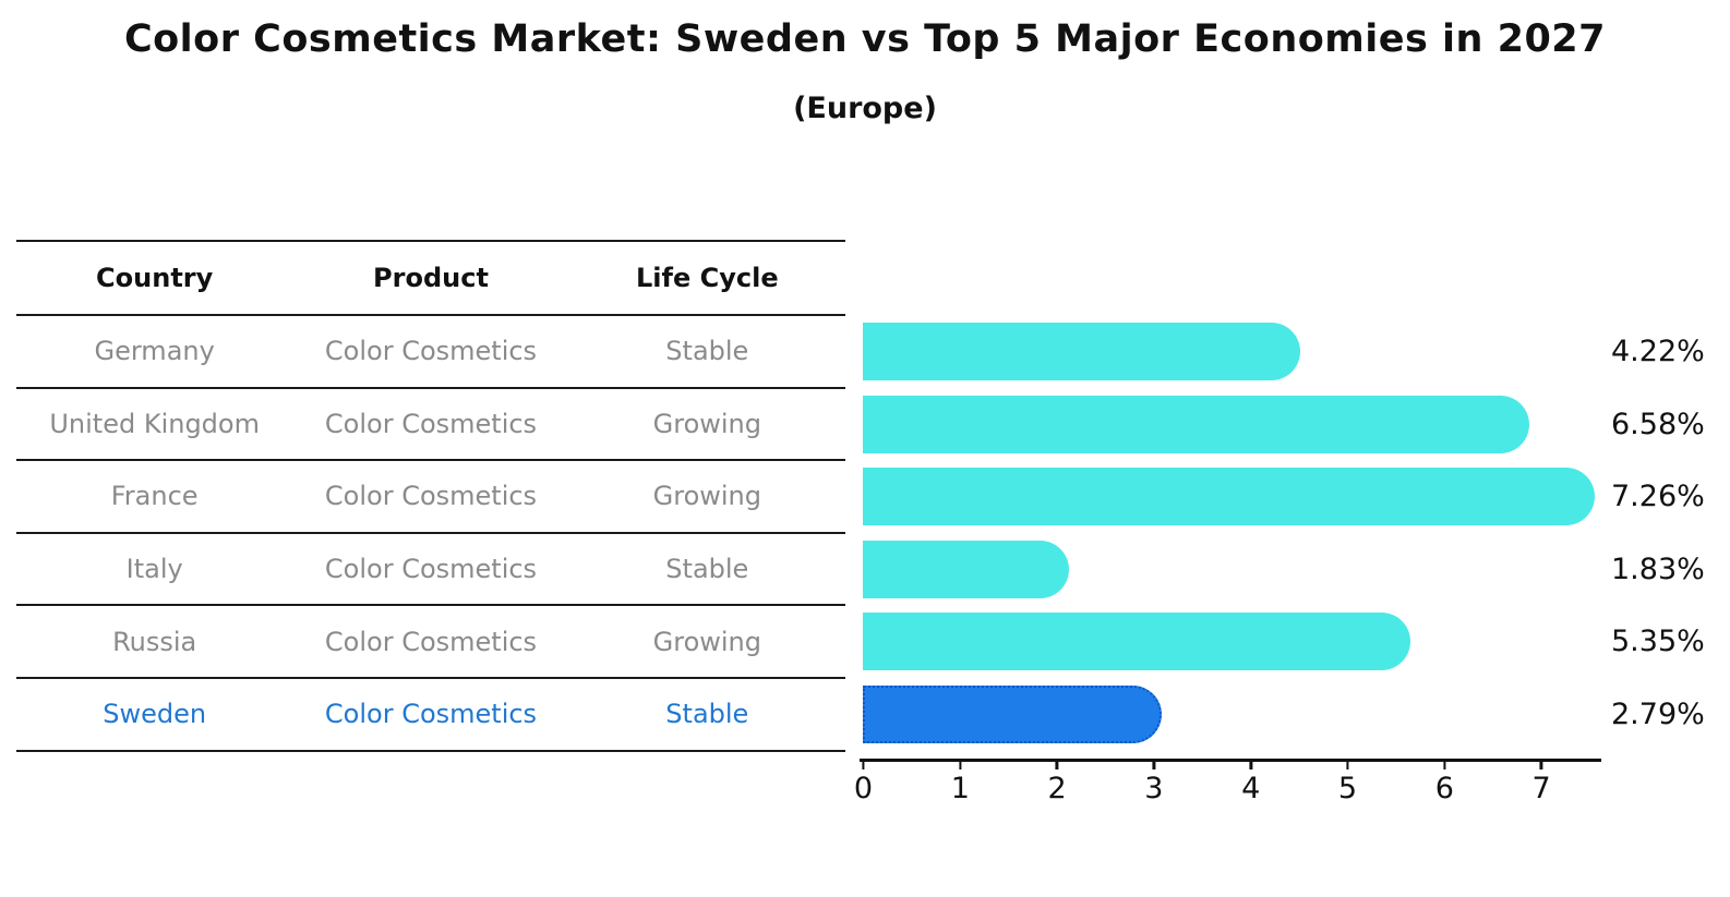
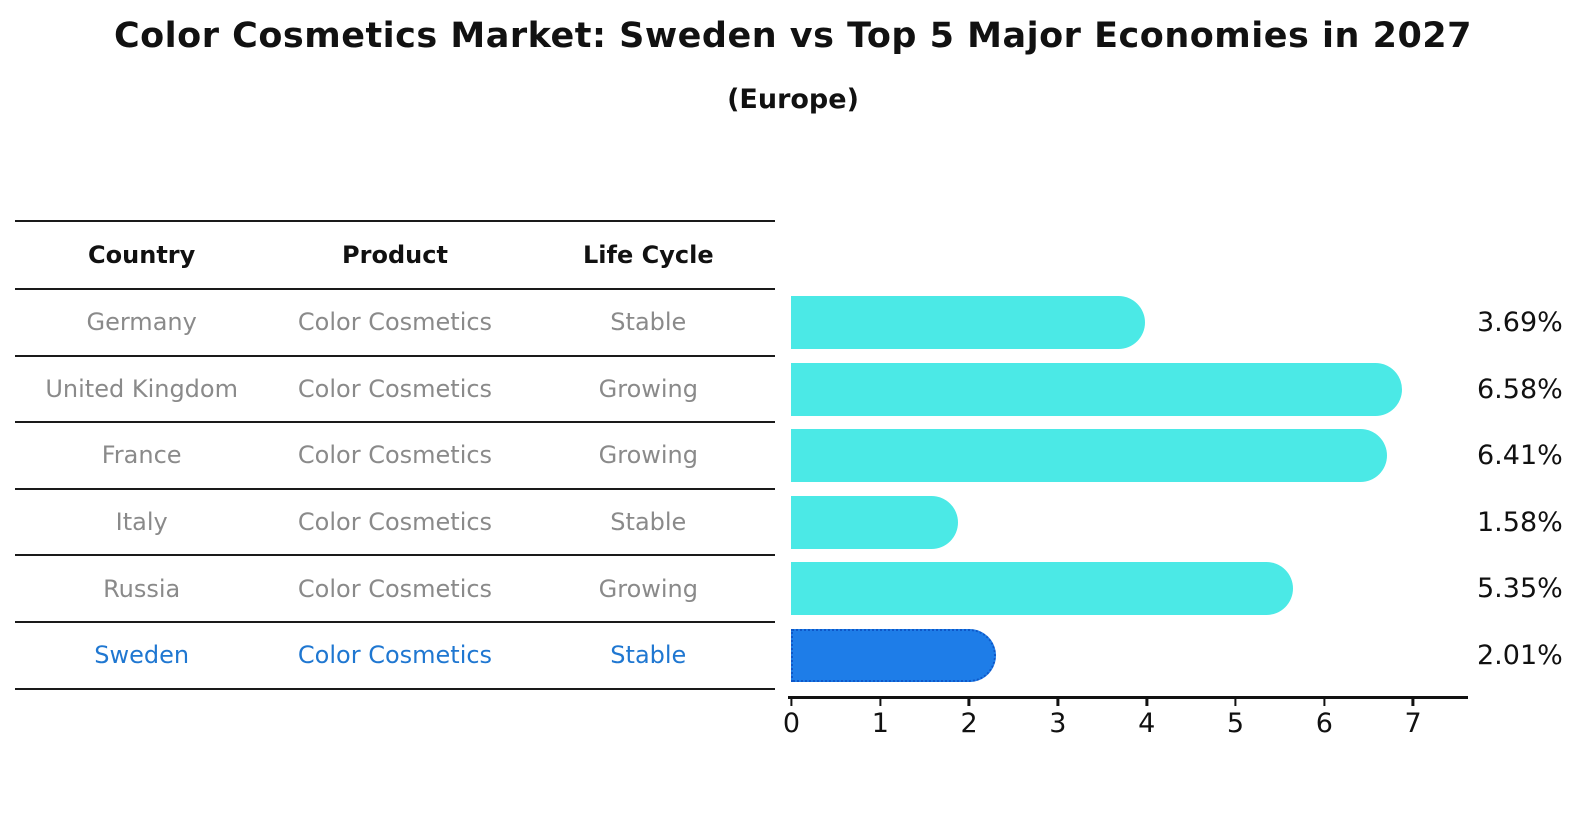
Germany: 4.22% -> 3.69%
France: 7.26% -> 6.41%
Italy: 1.83% -> 1.58%
Sweden: 2.79% -> 2.01%
